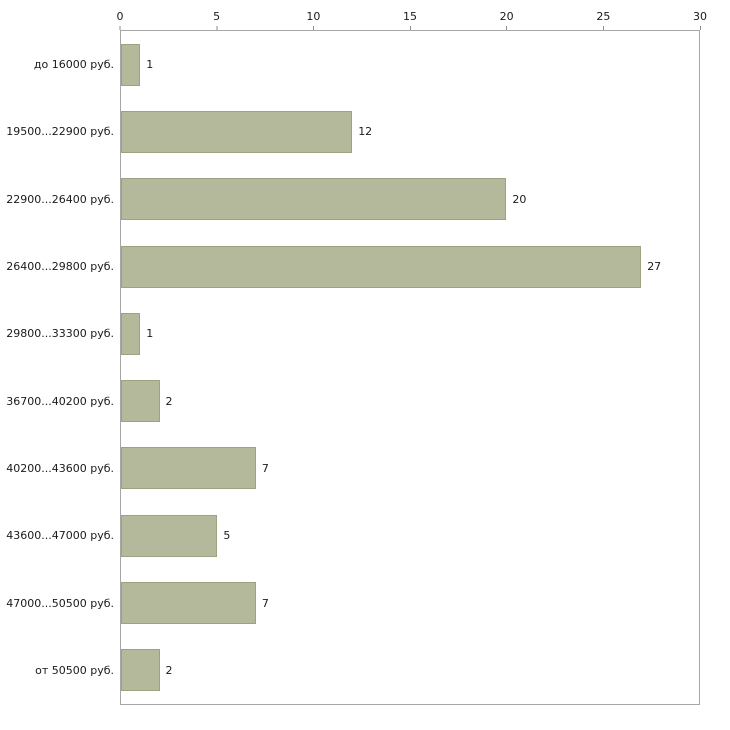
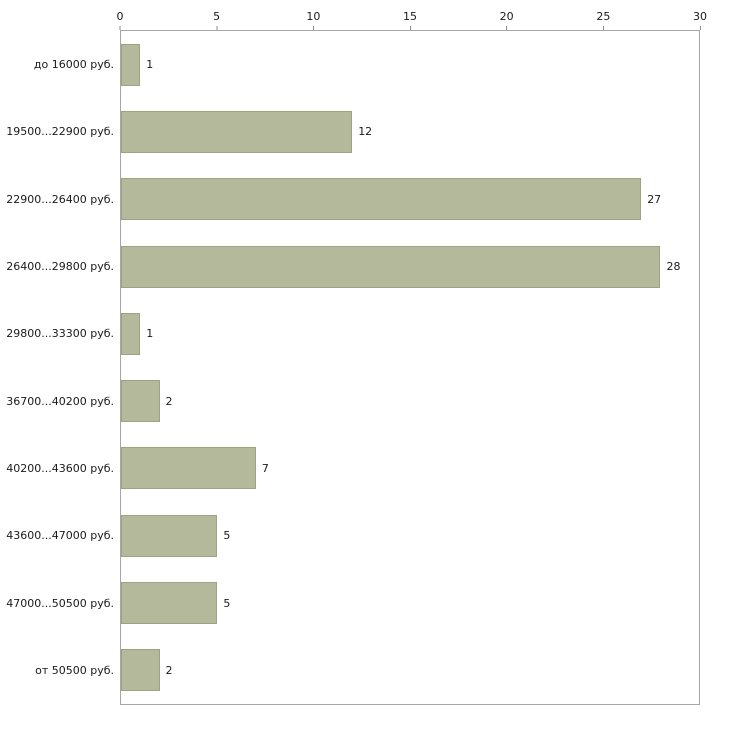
22900...26400 руб.: 20 -> 27
26400...29800 руб.: 27 -> 28
47000...50500 руб.: 7 -> 5
